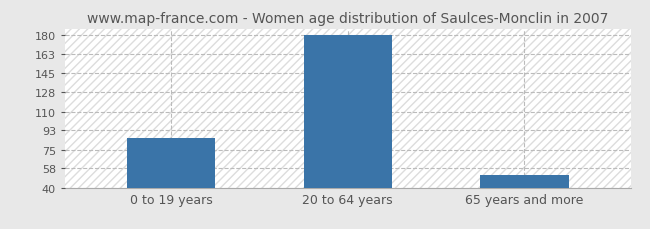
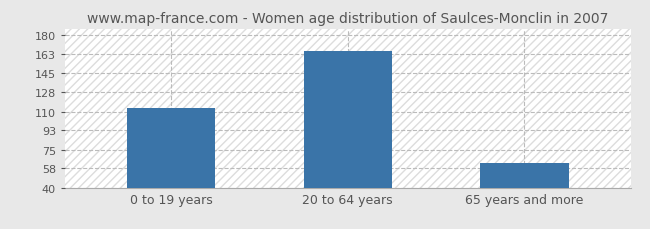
0 to 19 years: 86 -> 113
20 to 64 years: 180 -> 166
65 years and more: 52 -> 63
